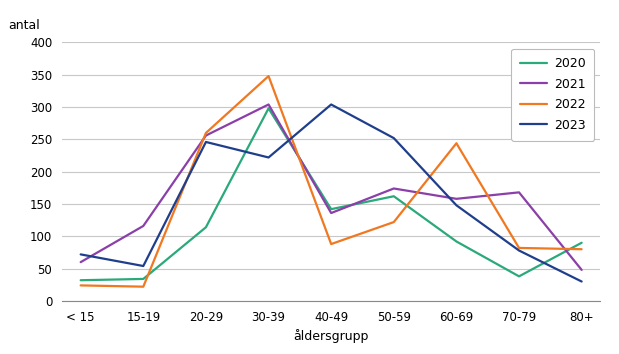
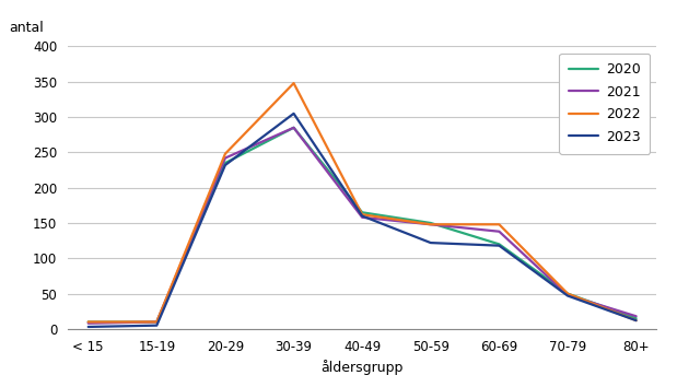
2020/< 15: 32 -> 10
2021/< 15: 60 -> 8
2022/< 15: 24 -> 10
2023/< 15: 72 -> 3
2020/15-19: 34 -> 10
2021/15-19: 116 -> 10
2022/15-19: 22 -> 10
2023/15-19: 54 -> 5
2020/20-29: 114 -> 235
2021/20-29: 256 -> 242
2022/20-29: 260 -> 248
2023/20-29: 246 -> 232
2020/30-39: 298 -> 285
2021/30-39: 304 -> 285
2023/30-39: 222 -> 305
2020/40-49: 142 -> 165
2021/40-49: 136 -> 158
2022/40-49: 88 -> 162
2023/40-49: 304 -> 160
2020/50-59: 162 -> 150
2021/50-59: 174 -> 148
2022/50-59: 122 -> 148
2023/50-59: 252 -> 122
2020/60-69: 92 -> 120
2021/60-69: 158 -> 138
2022/60-69: 244 -> 148
2023/60-69: 148 -> 118
2020/70-79: 38 -> 50
2021/70-79: 168 -> 48
2022/70-79: 82 -> 50
2023/70-79: 78 -> 47
2020/80+: 90 -> 15
2021/80+: 48 -> 18
2022/80+: 80 -> 12
2023/80+: 30 -> 12
